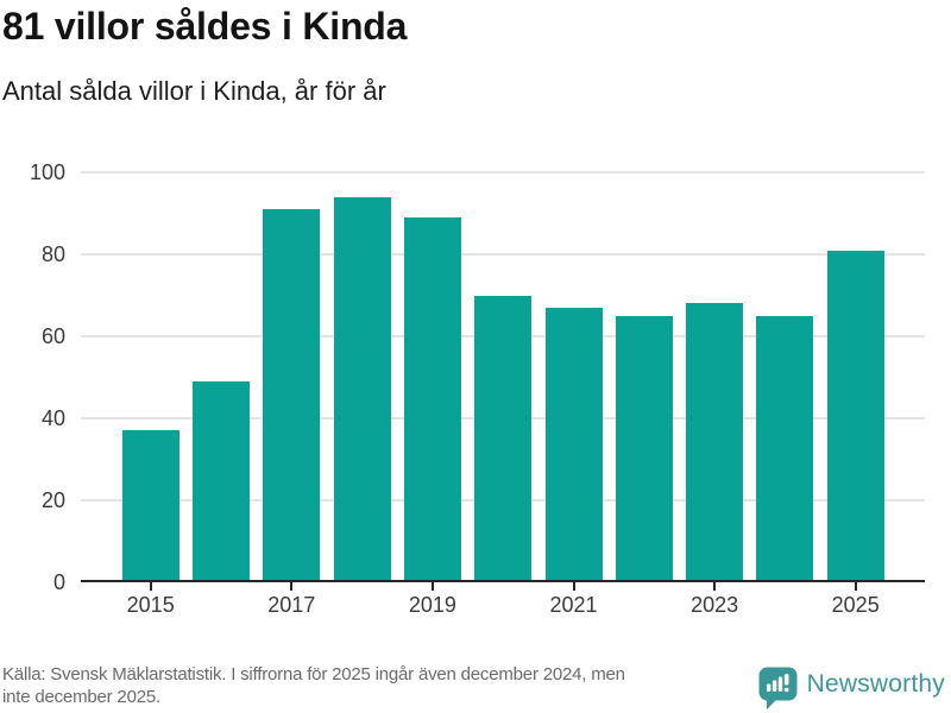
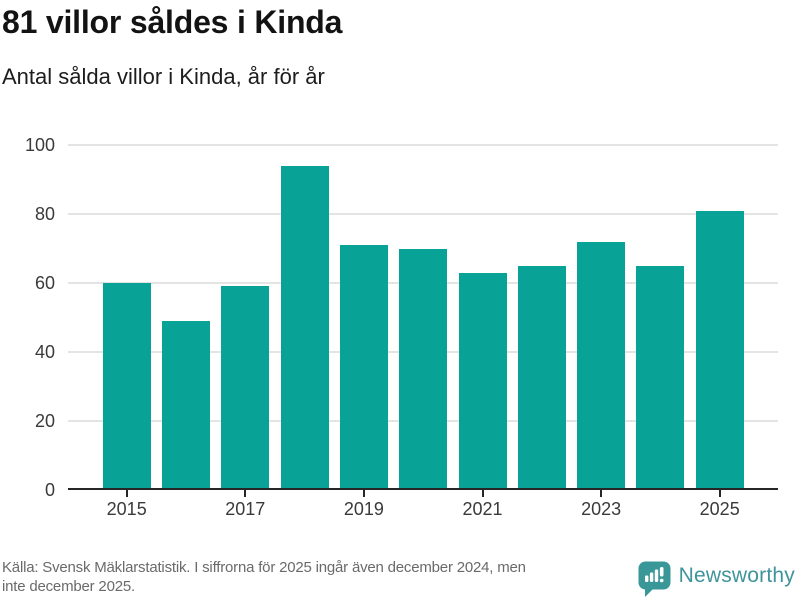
2015: 37 -> 60
2017: 91 -> 59
2019: 89 -> 71
2021: 67 -> 63
2023: 68 -> 72
